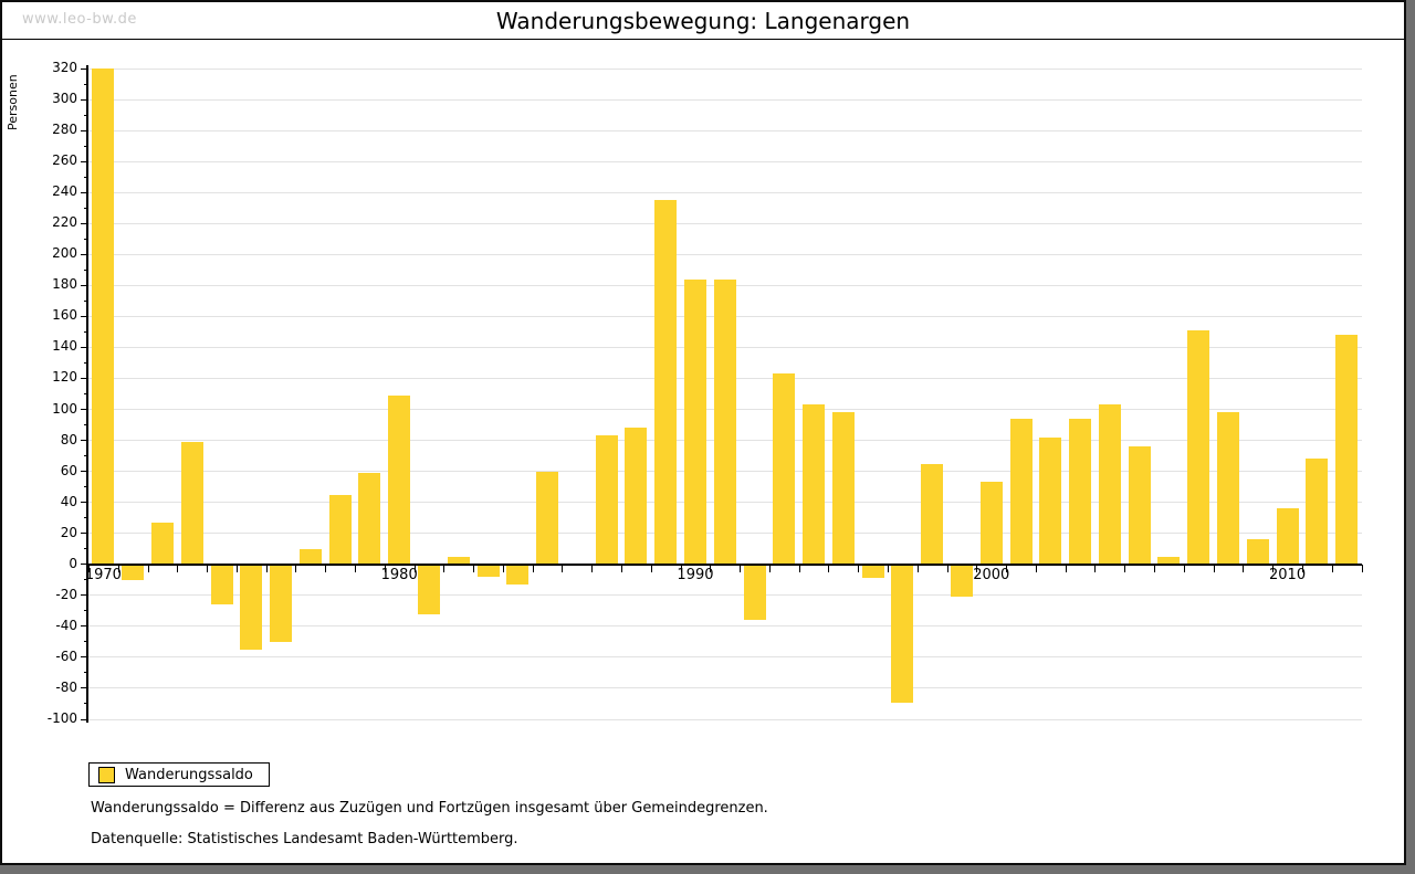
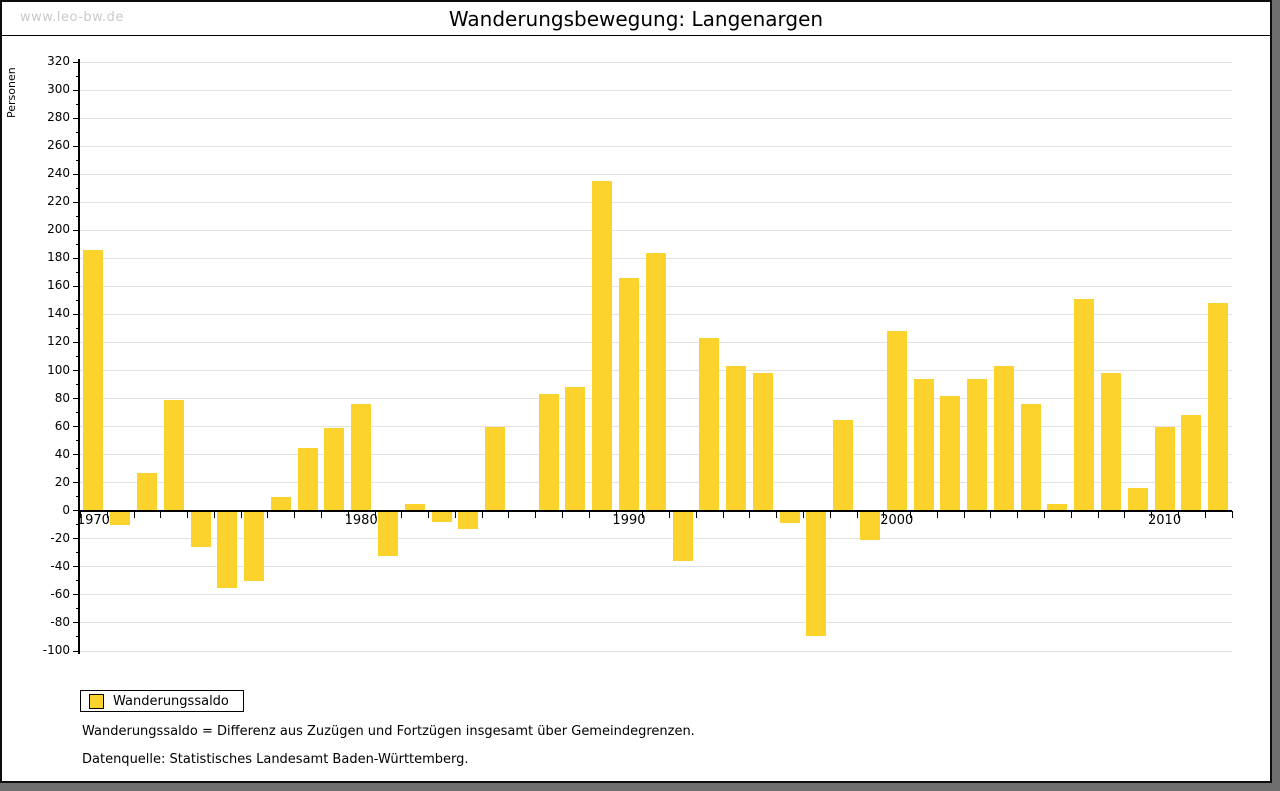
1970: 320 -> 186
1980: 109 -> 76
1990: 184 -> 166
2000: 53 -> 128
2010: 36 -> 60
